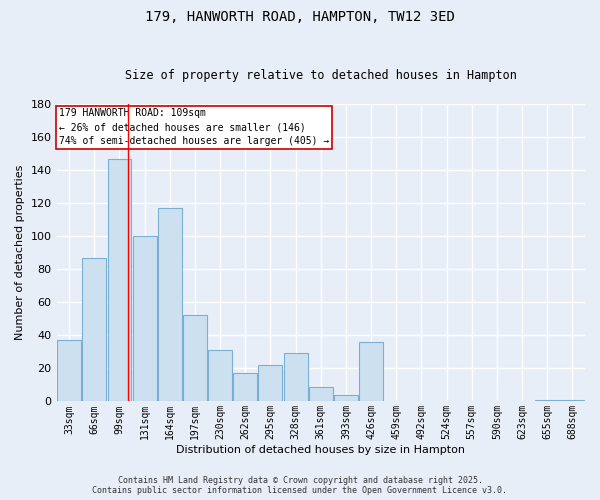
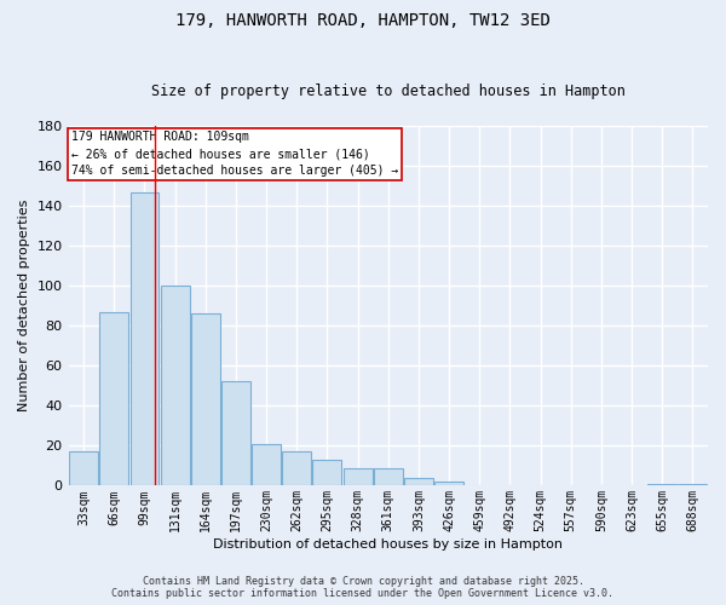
33sqm: 37 -> 17
164sqm: 117 -> 86
230sqm: 31 -> 21
295sqm: 22 -> 13
328sqm: 29 -> 9
426sqm: 36 -> 2
